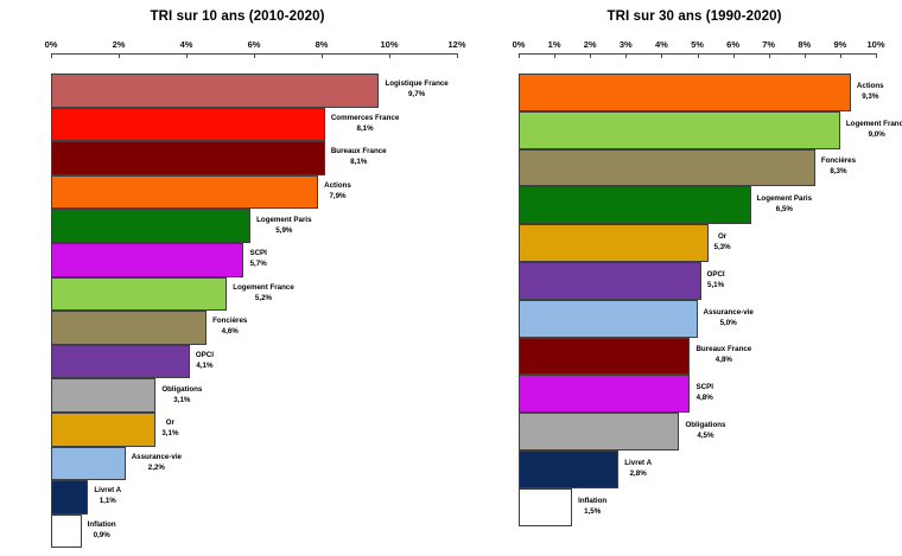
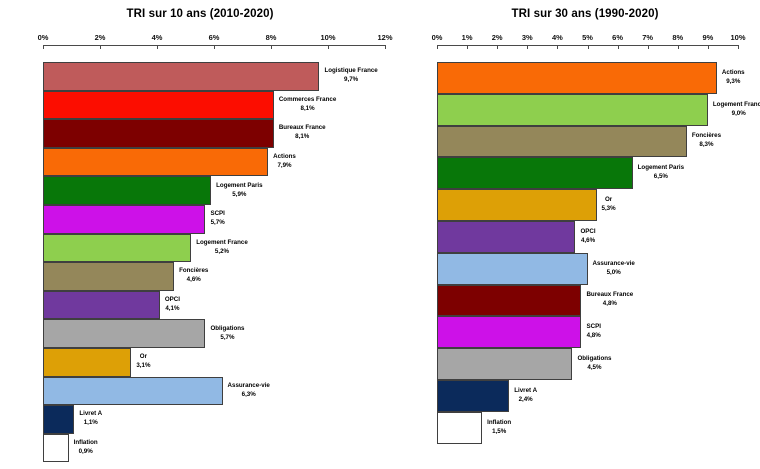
TRI sur 10 ans (2010-2020)/Obligations: 3,1% -> 5,7%
TRI sur 10 ans (2010-2020)/Assurance-vie: 2,2% -> 6,3%
TRI sur 30 ans (1990-2020)/OPCI: 5,1% -> 4,6%
TRI sur 30 ans (1990-2020)/Livret A: 2,8% -> 2,4%
